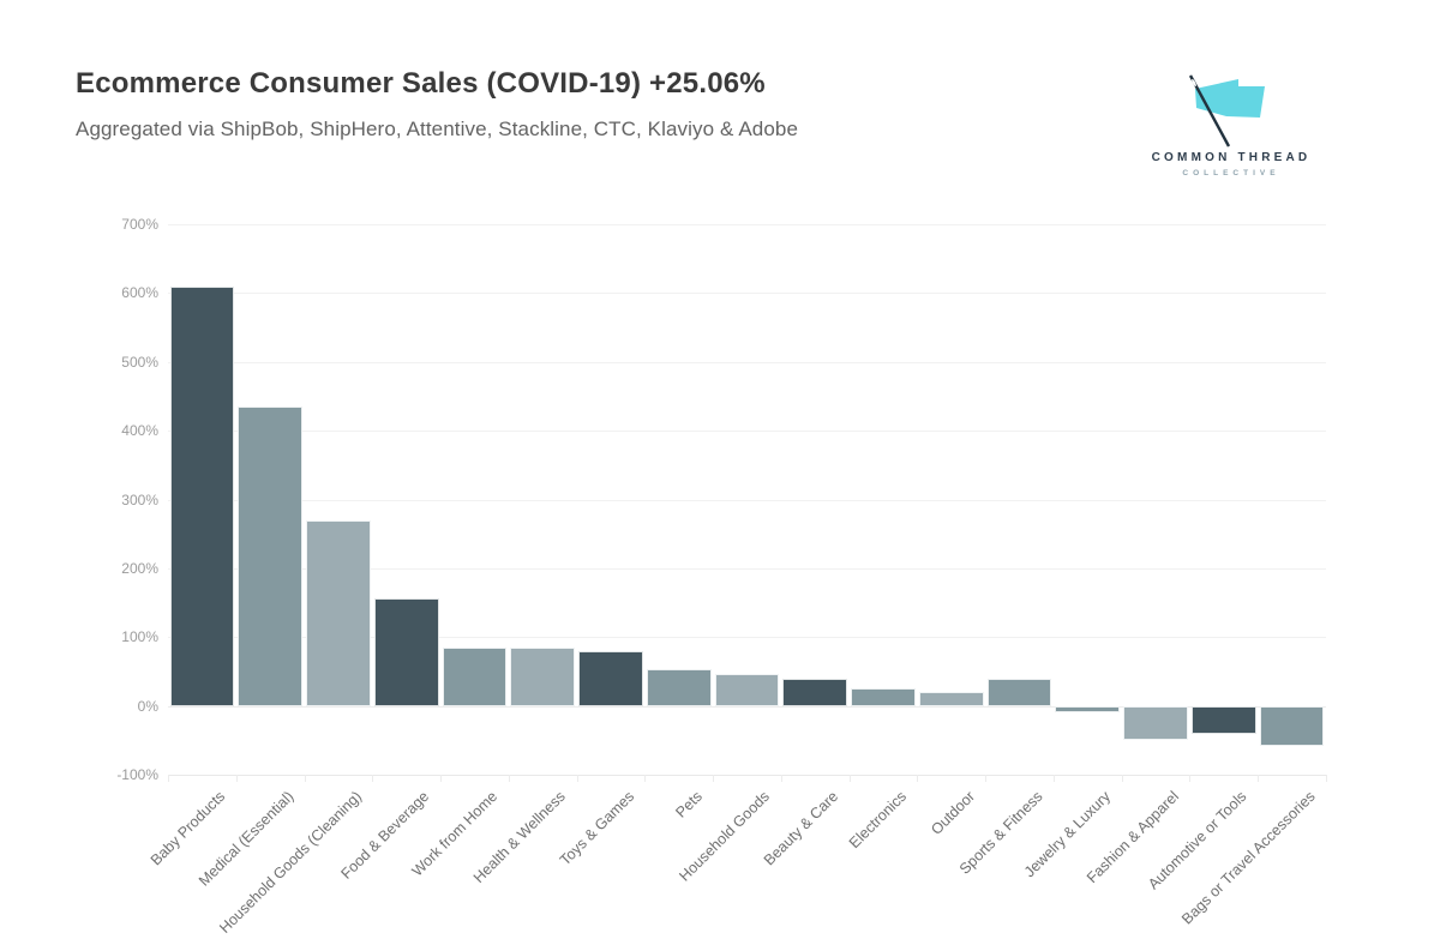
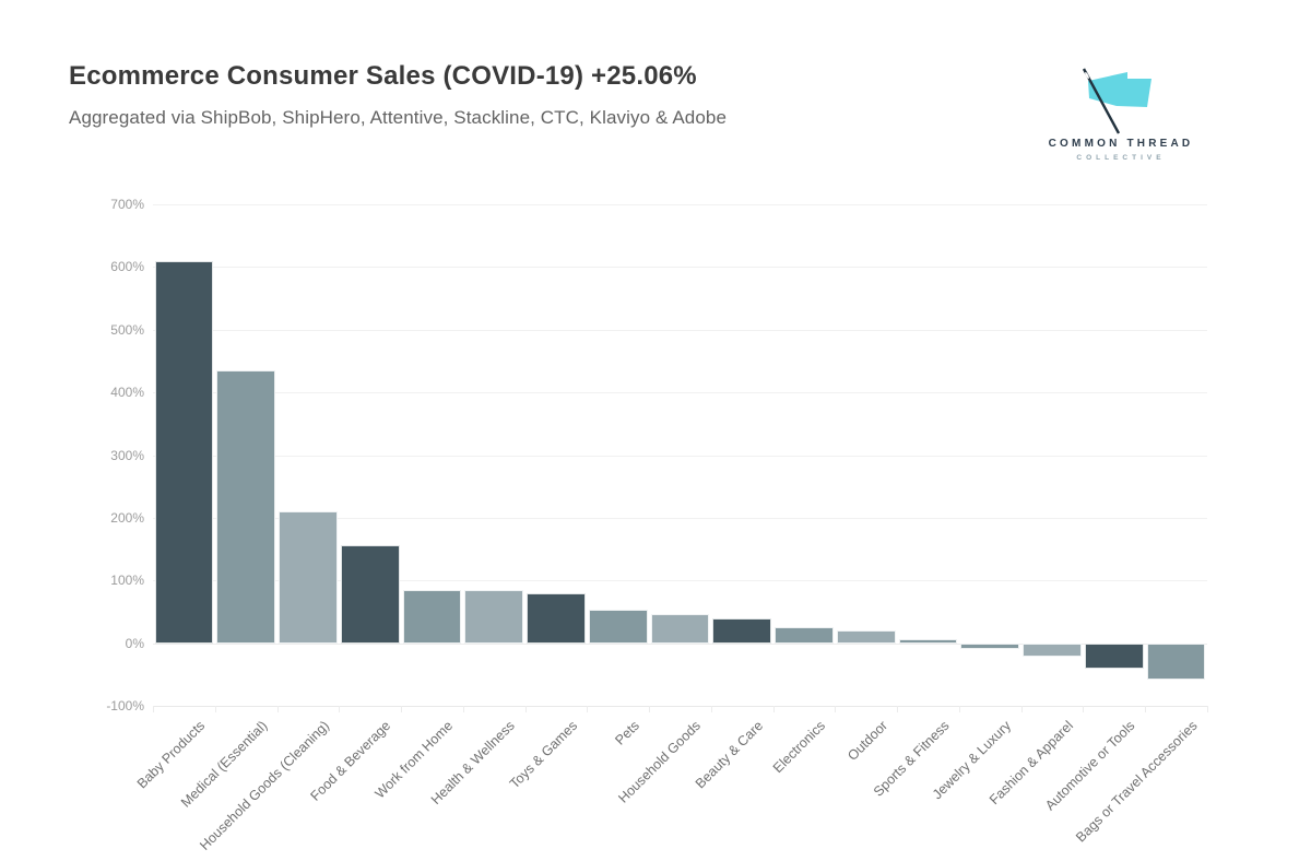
Household Goods (Cleaning): 270% -> 210%
Sports & Fitness: 40% -> 10%
Fashion & Apparel: -50% -> -20%
